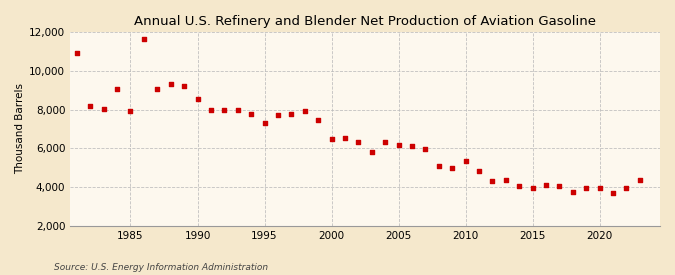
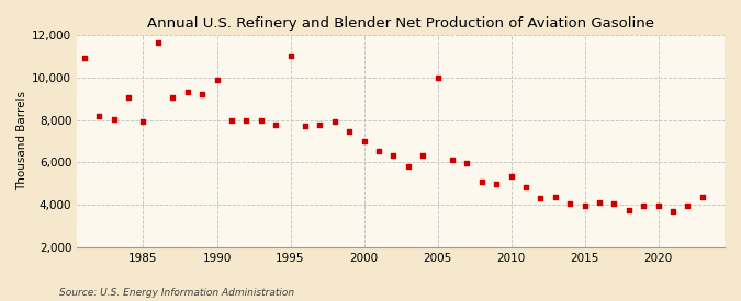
1990: 8,600 -> 9,900
1995: 7,300 -> 11,000
2000: 6,500 -> 7,000
2005: 6,200 -> 10,000
